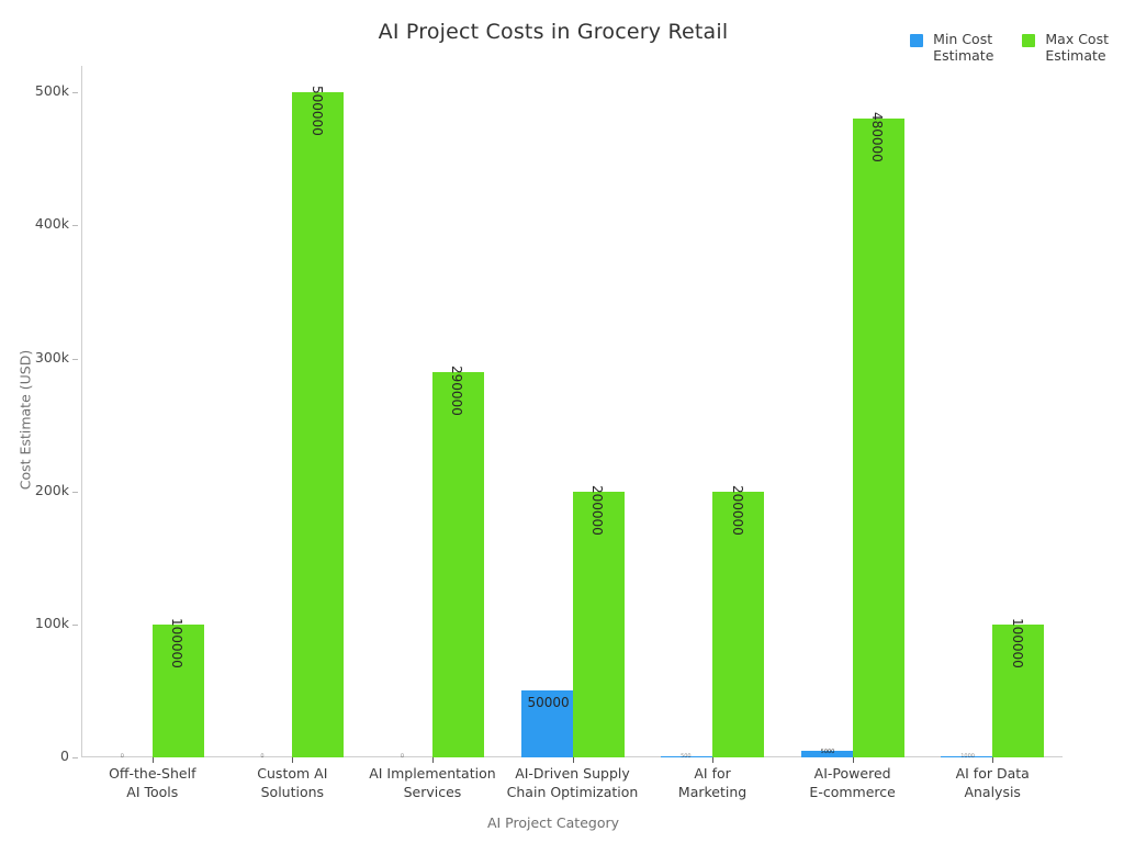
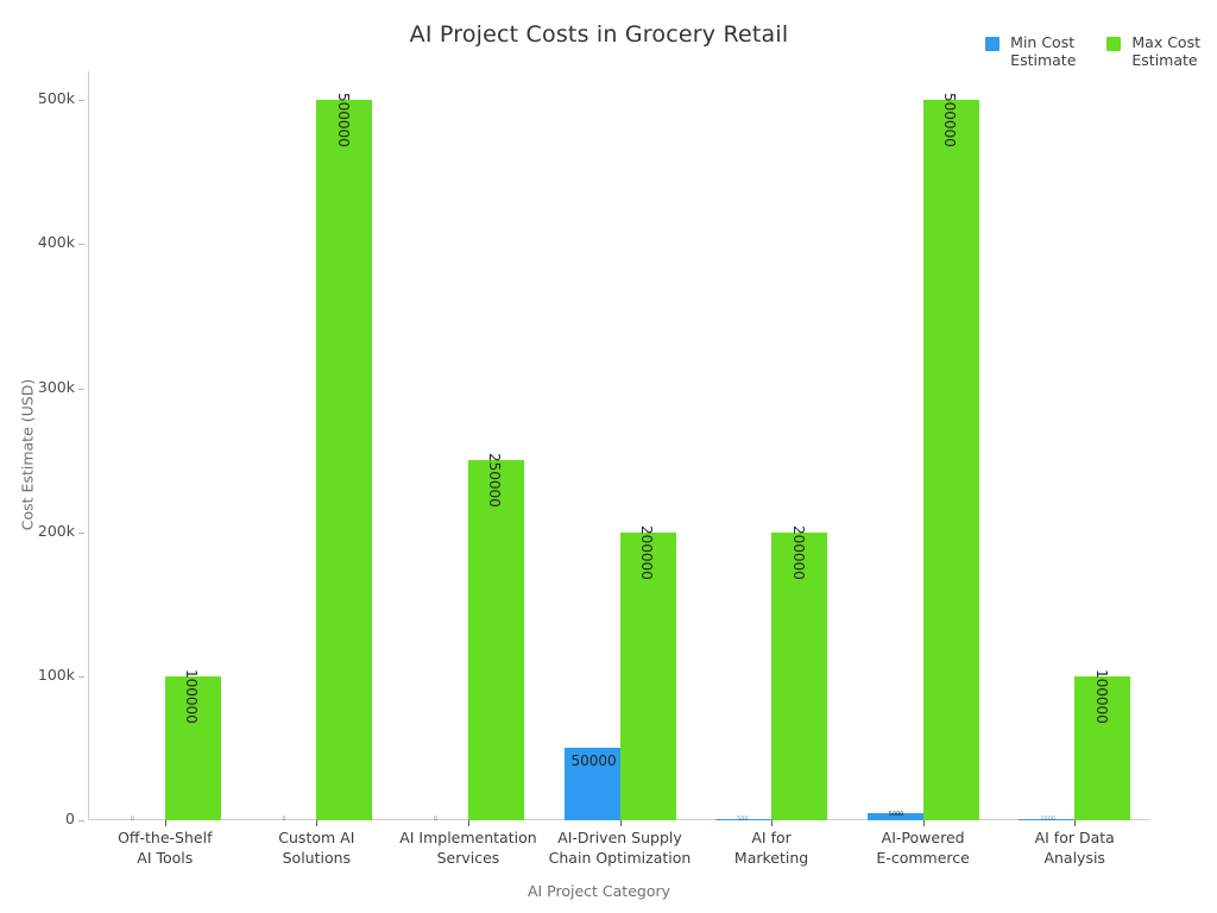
Max Cost Estimate/AI Implementation Services: 290000 -> 250000
Max Cost Estimate/AI-Powered E-commerce: 480000 -> 500000
